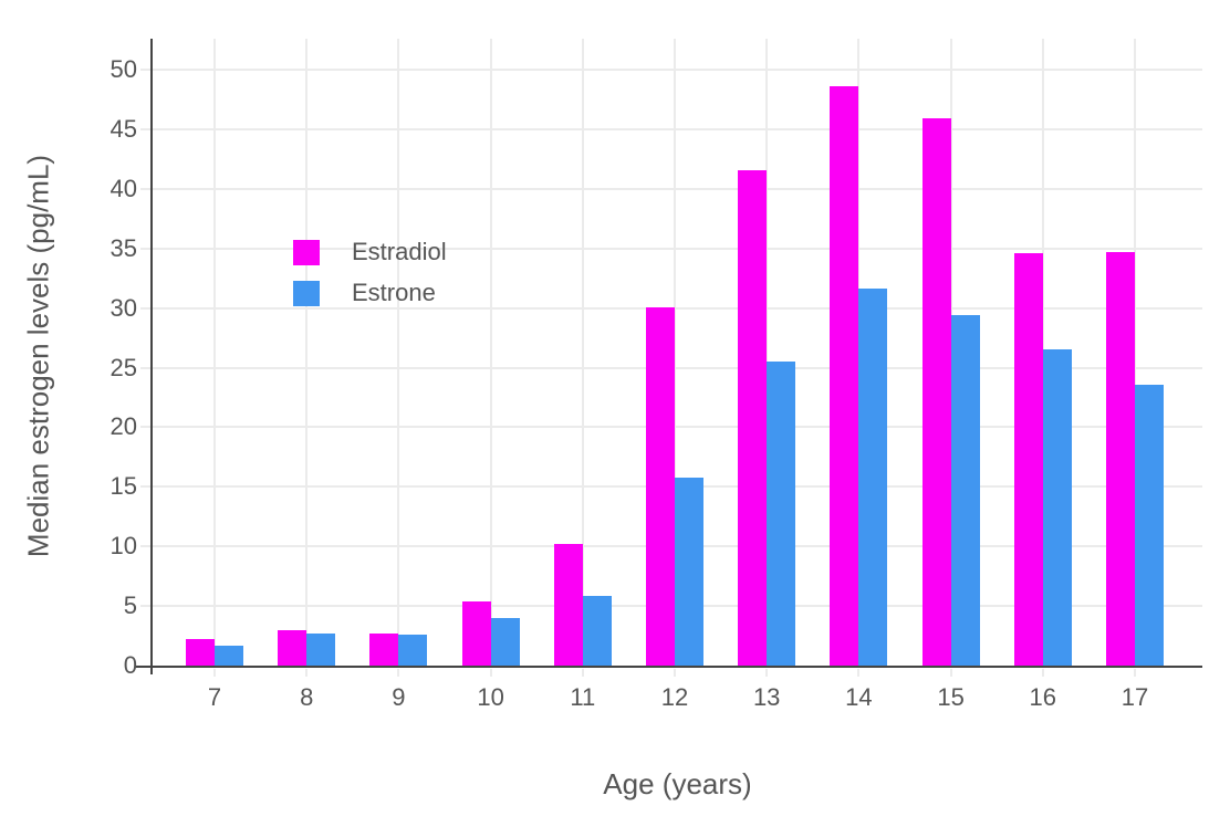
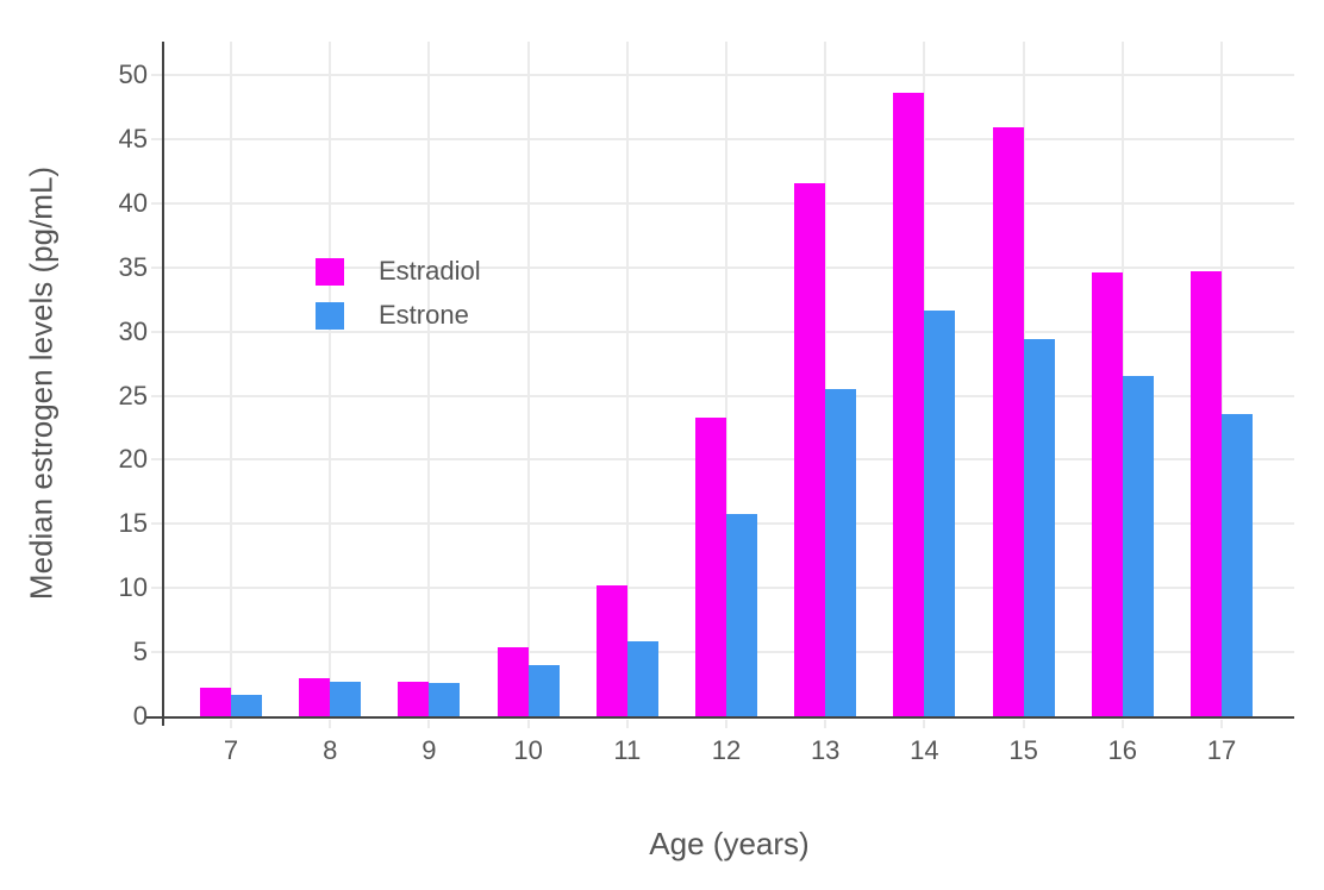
Estradiol/12: 30.1 -> 23.3
